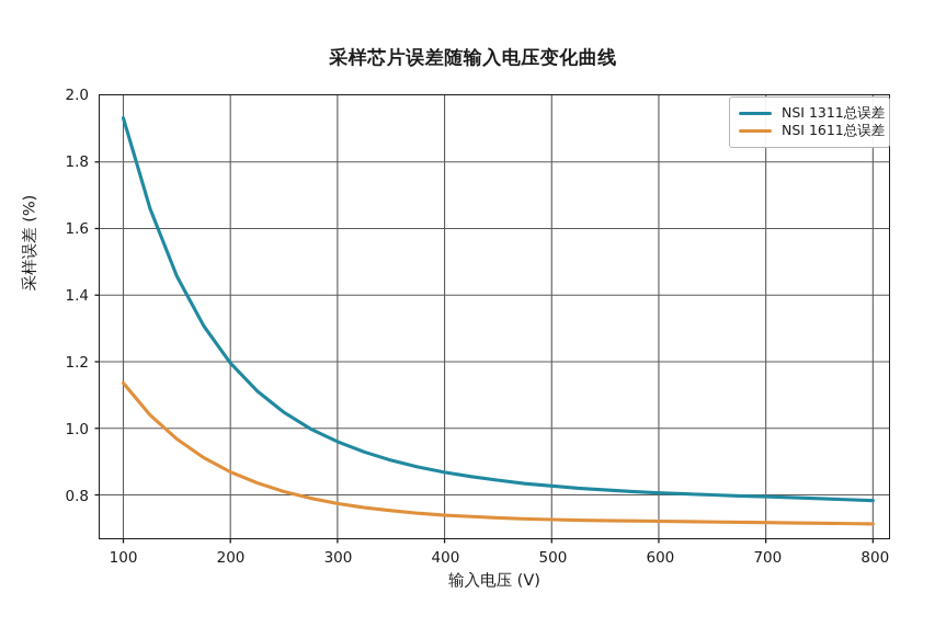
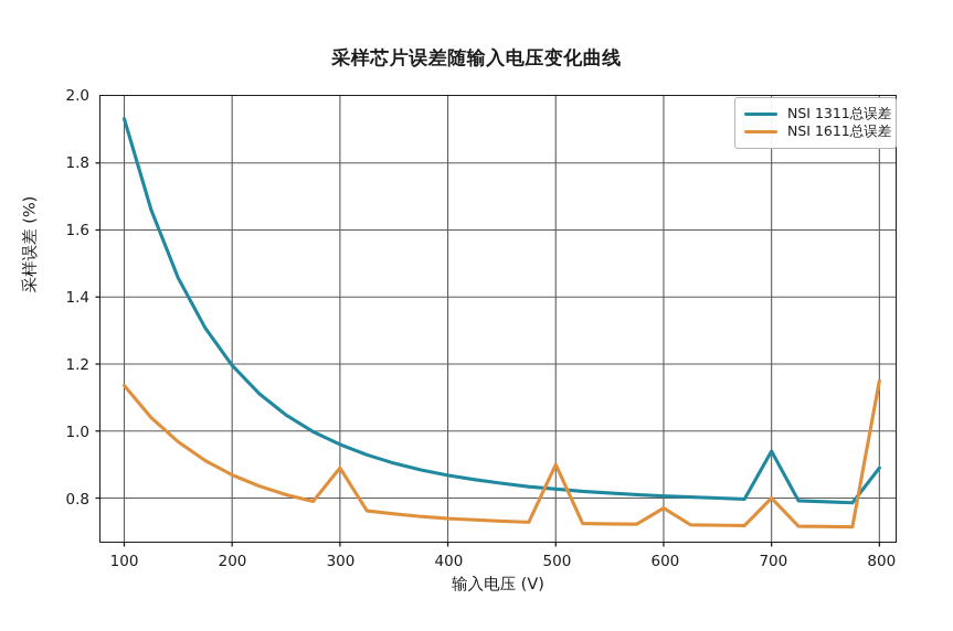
NSI 1611总误差/300: 0.77 -> 0.89
NSI 1611总误差/500: 0.73 -> 0.90
NSI 1611总误差/600: 0.72 -> 0.77
NSI 1311总误差/700: 0.80 -> 0.94
NSI 1611总误差/700: 0.72 -> 0.80
NSI 1311总误差/800: 0.78 -> 0.89
NSI 1611总误差/800: 0.71 -> 1.15
